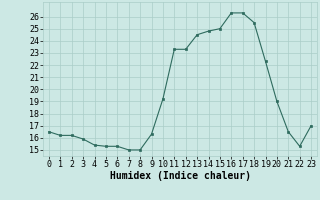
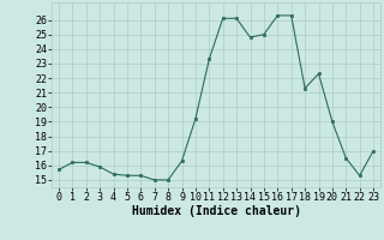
0: 16.5 -> 15.7
12: 23.3 -> 26.1
13: 24.5 -> 26.1
18: 25.5 -> 21.3
